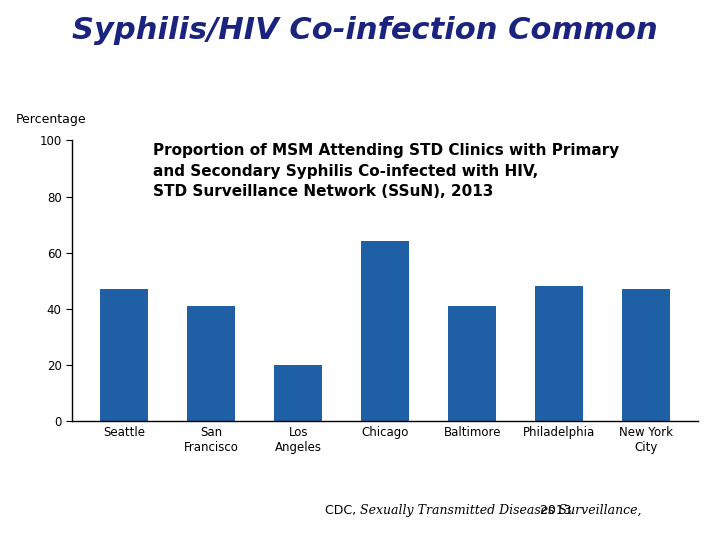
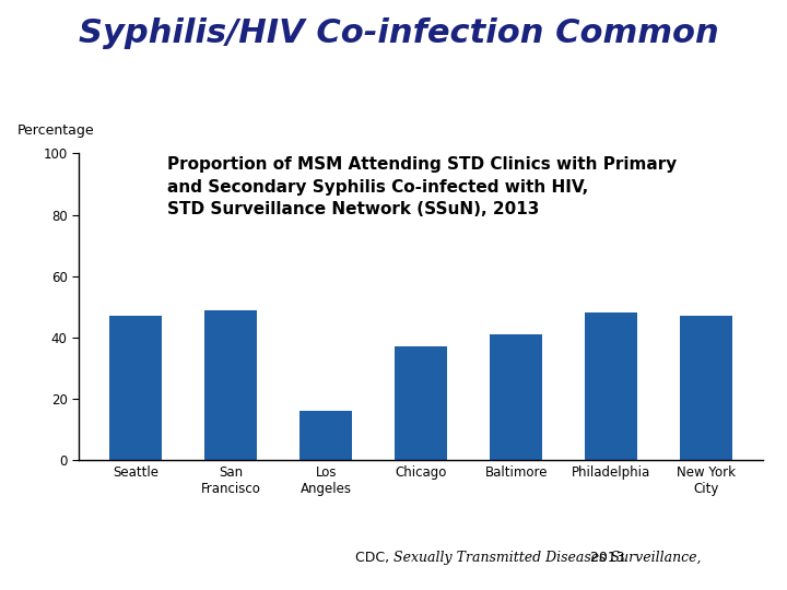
San Francisco: 41 -> 49
Los Angeles: 20 -> 16
Chicago: 64 -> 37
